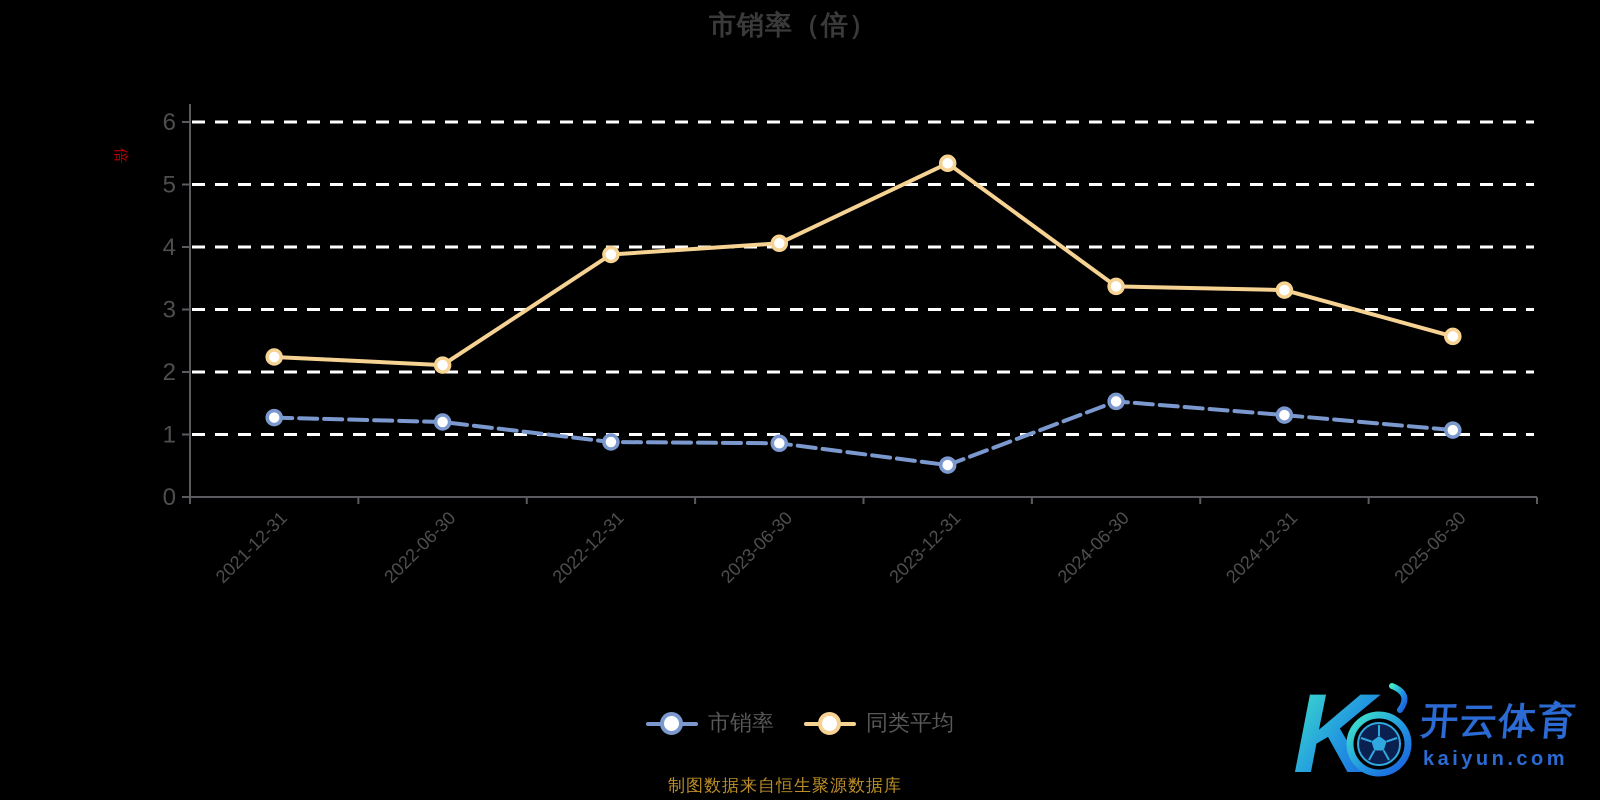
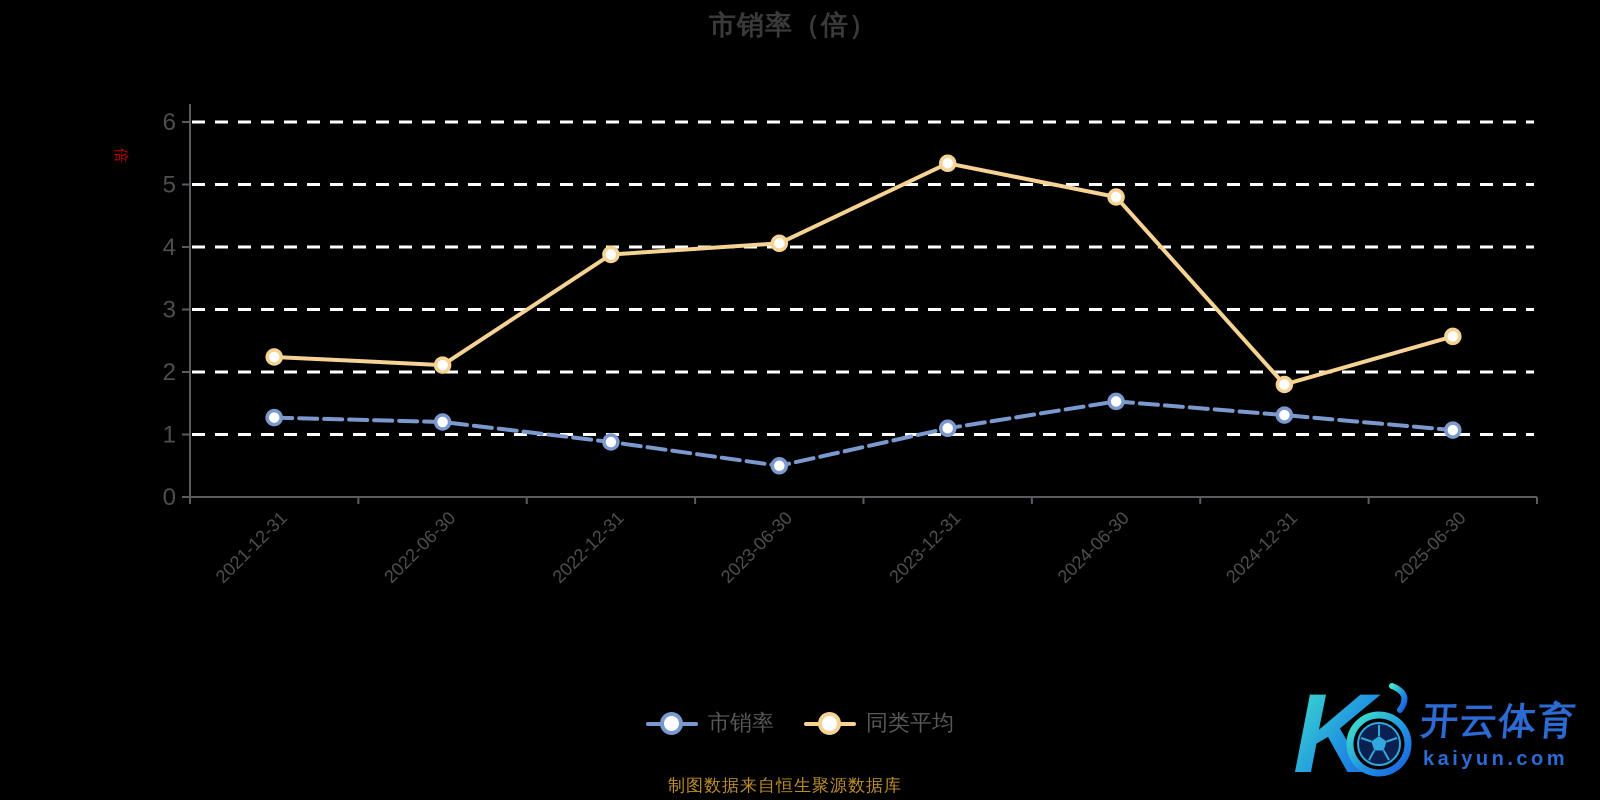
市销率/2023-06-30: 0.9 -> 0.5
市销率/2023-12-31: 0.5 -> 1.1
同类平均/2024-06-30: 3.4 -> 4.8
同类平均/2024-12-31: 3.3 -> 1.8
